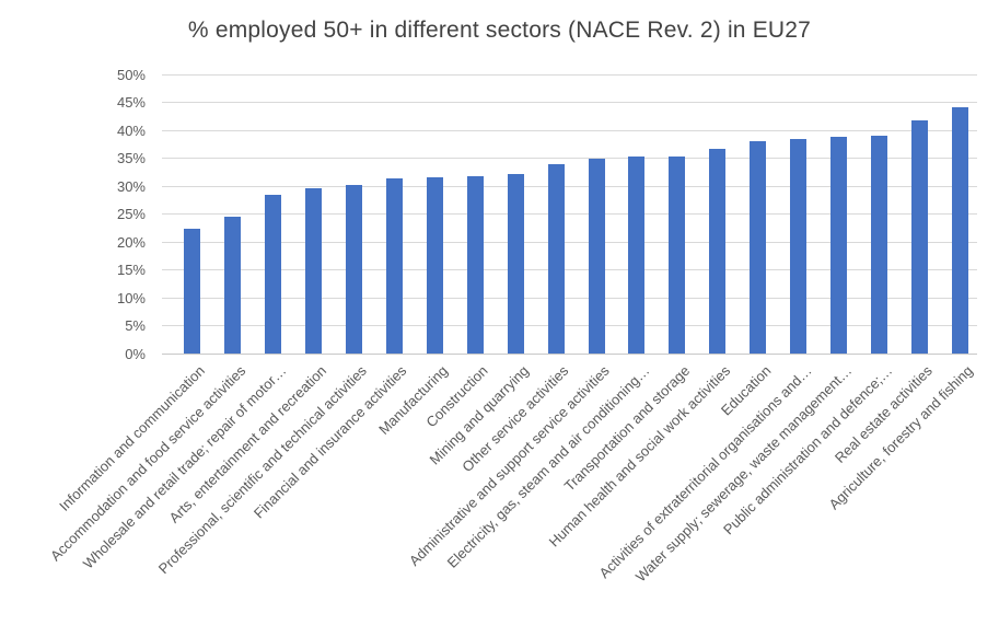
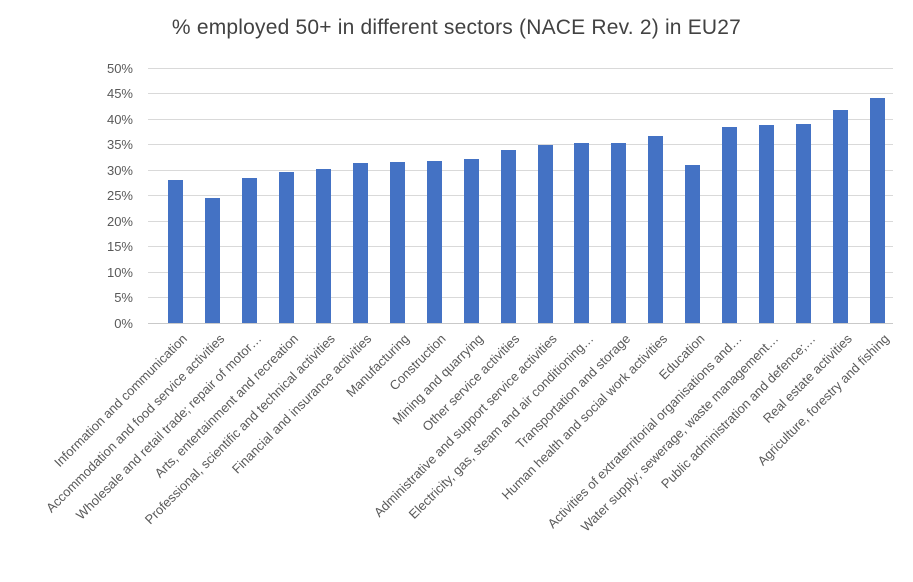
Information and communication: 22% -> 28%
Education: 38% -> 31%
